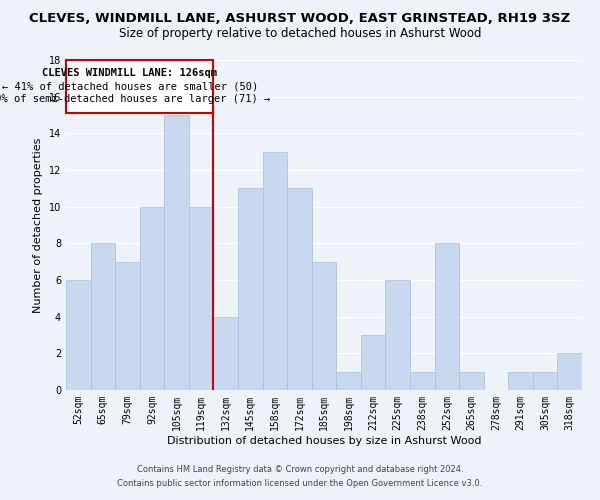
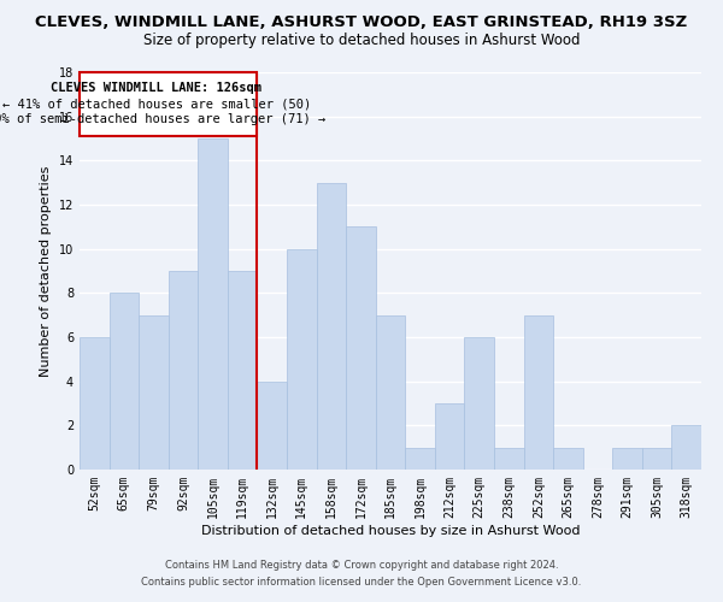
92sqm: 10 -> 9
119sqm: 10 -> 9
145sqm: 11 -> 10
252sqm: 8 -> 7
